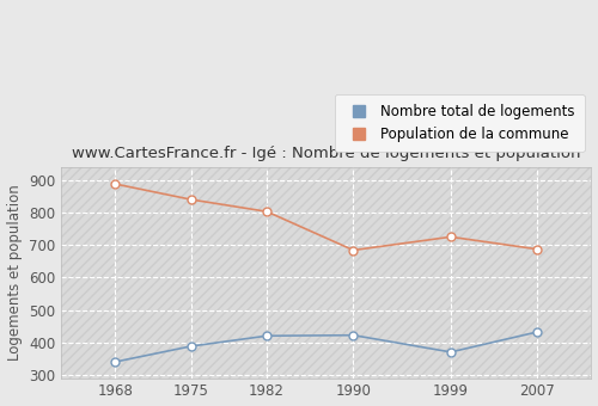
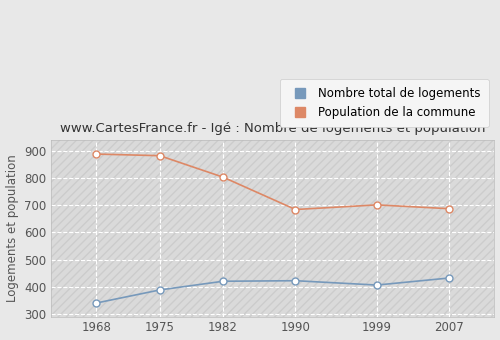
Population de la commune/1975: 840 -> 882
Nombre total de logements/1999: 370 -> 406
Population de la commune/1999: 725 -> 701
